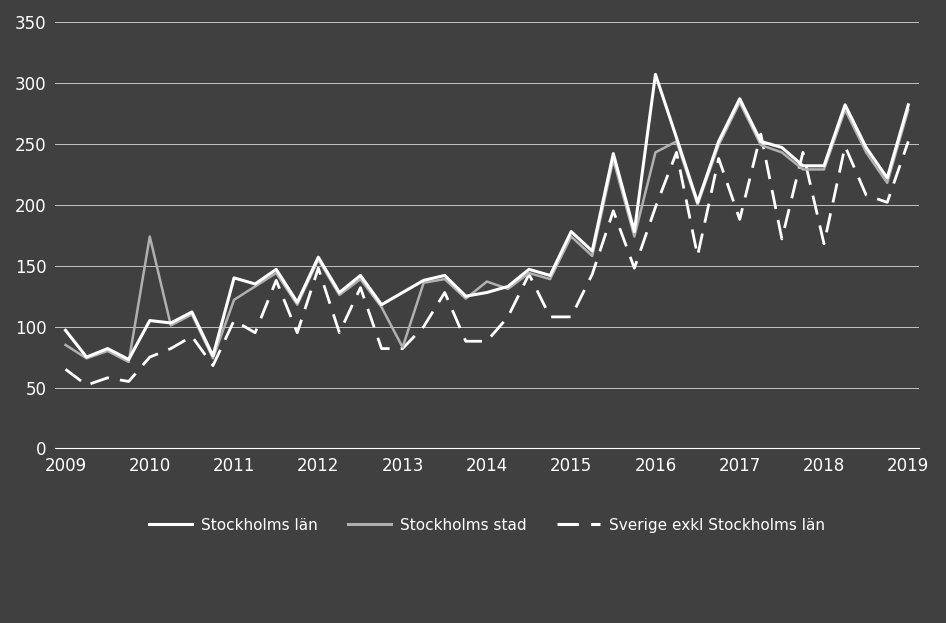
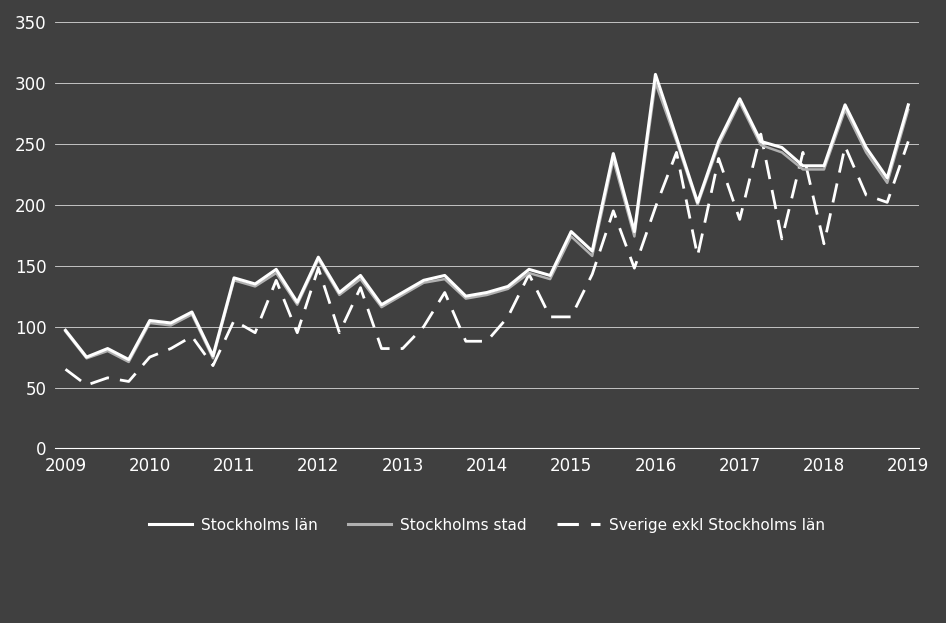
Stockholms stad/2009: 85 -> 96
Stockholms stad/2010: 174 -> 103
Stockholms stad/2011: 122 -> 138
Stockholms stad/2013: 83 -> 126
Stockholms stad/2014: 137 -> 126
Stockholms stad/2016: 243 -> 300
